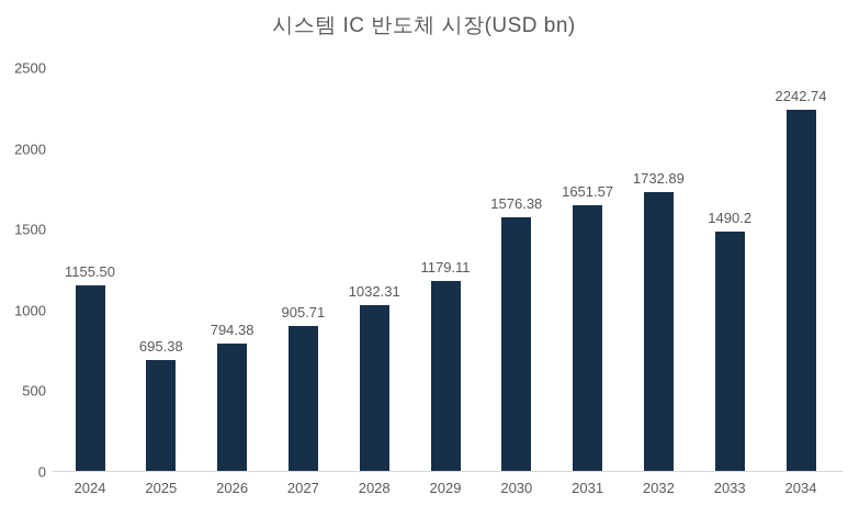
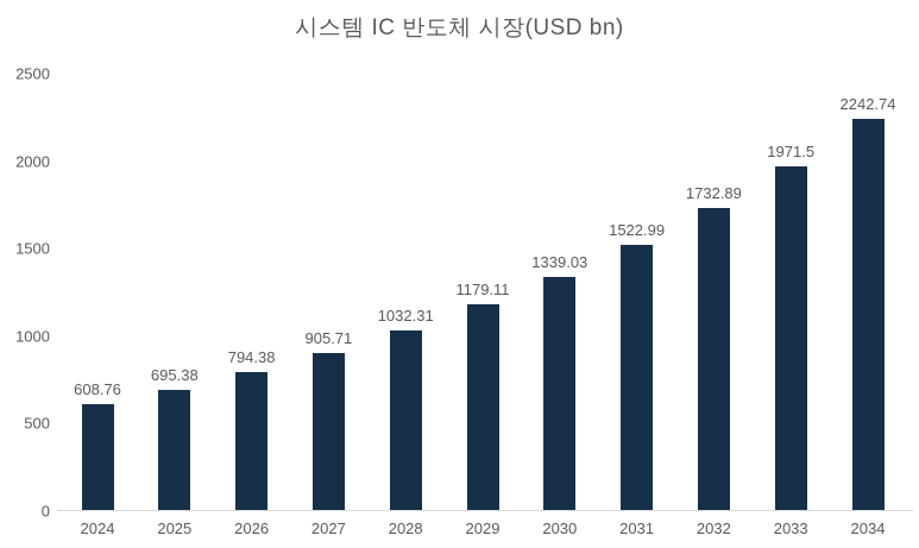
2024: 1155.50 -> 608.76
2030: 1576.38 -> 1339.03
2031: 1651.57 -> 1522.99
2033: 1490.2 -> 1971.5
